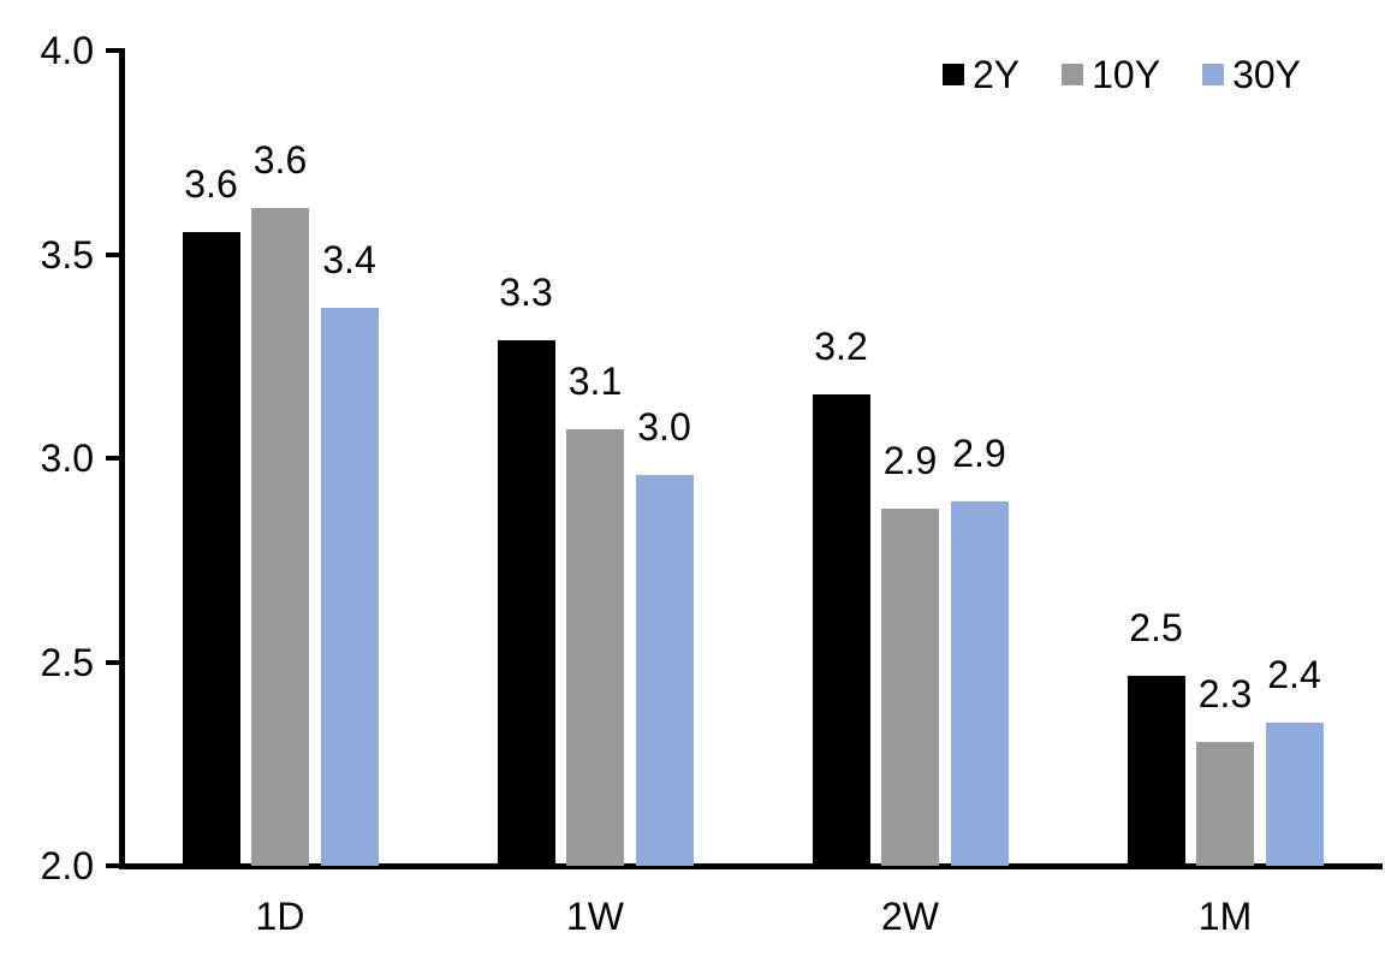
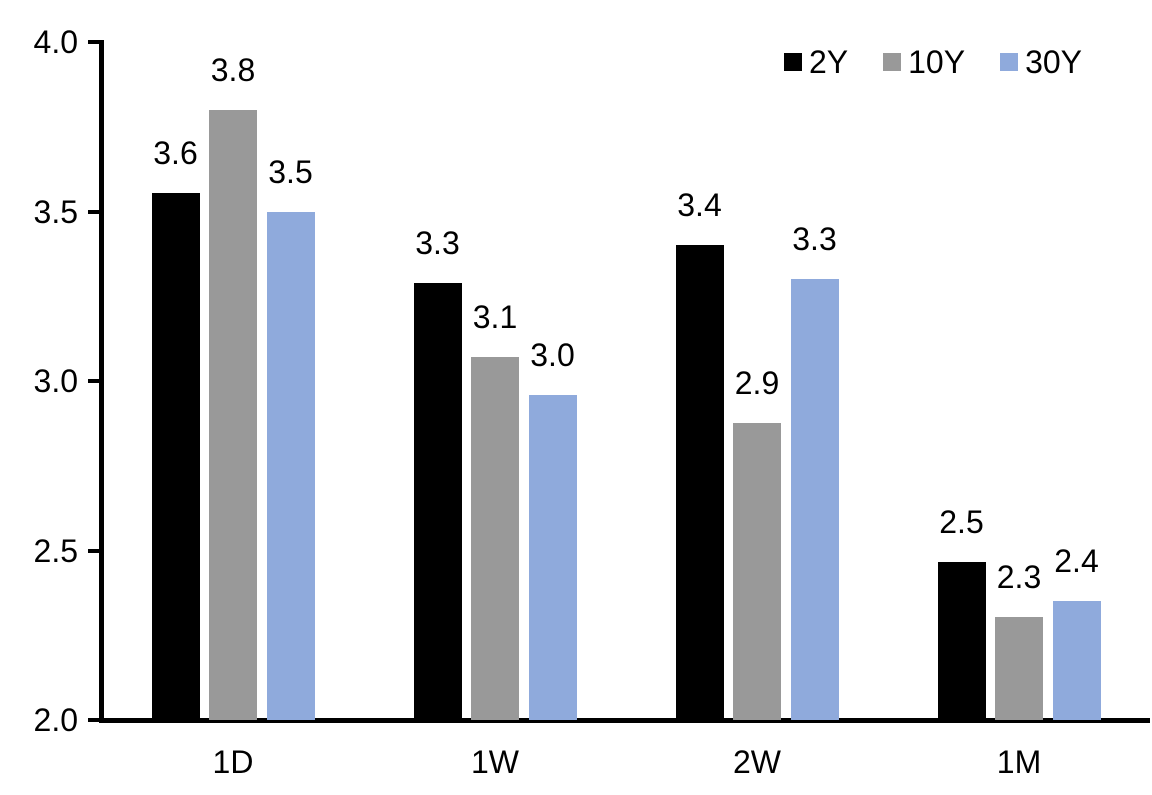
10Y/1D: 3.6 -> 3.8
30Y/1D: 3.4 -> 3.5
2Y/2W: 3.2 -> 3.4
30Y/2W: 2.9 -> 3.3
